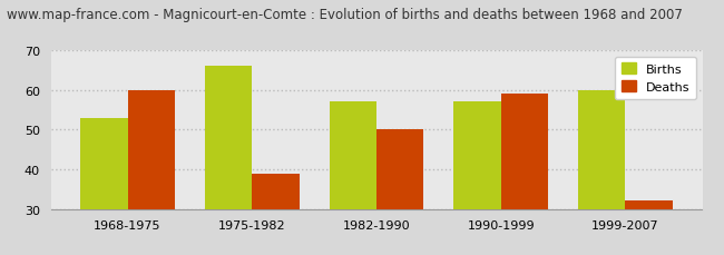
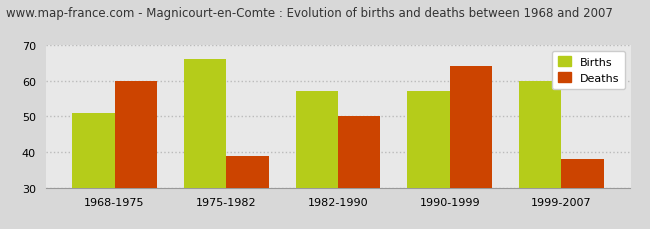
Births/1968-1975: 53 -> 51
Deaths/1990-1999: 59 -> 64
Deaths/1999-2007: 32 -> 38
